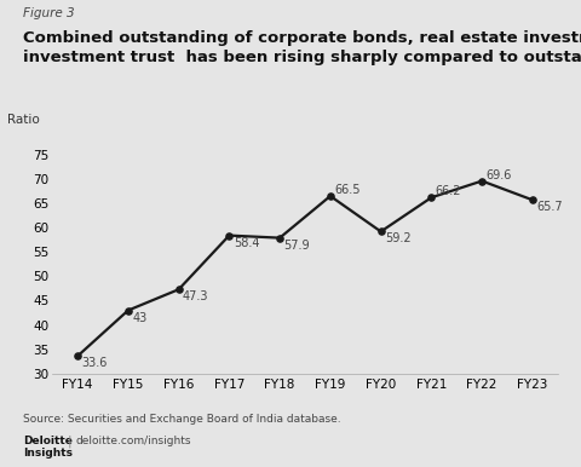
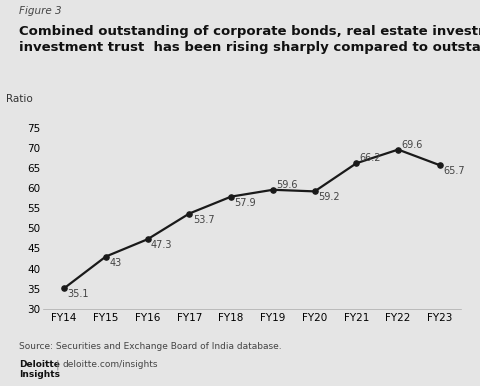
FY14: 33.6 -> 35.1
FY17: 58.4 -> 53.7
FY19: 66.5 -> 59.6
